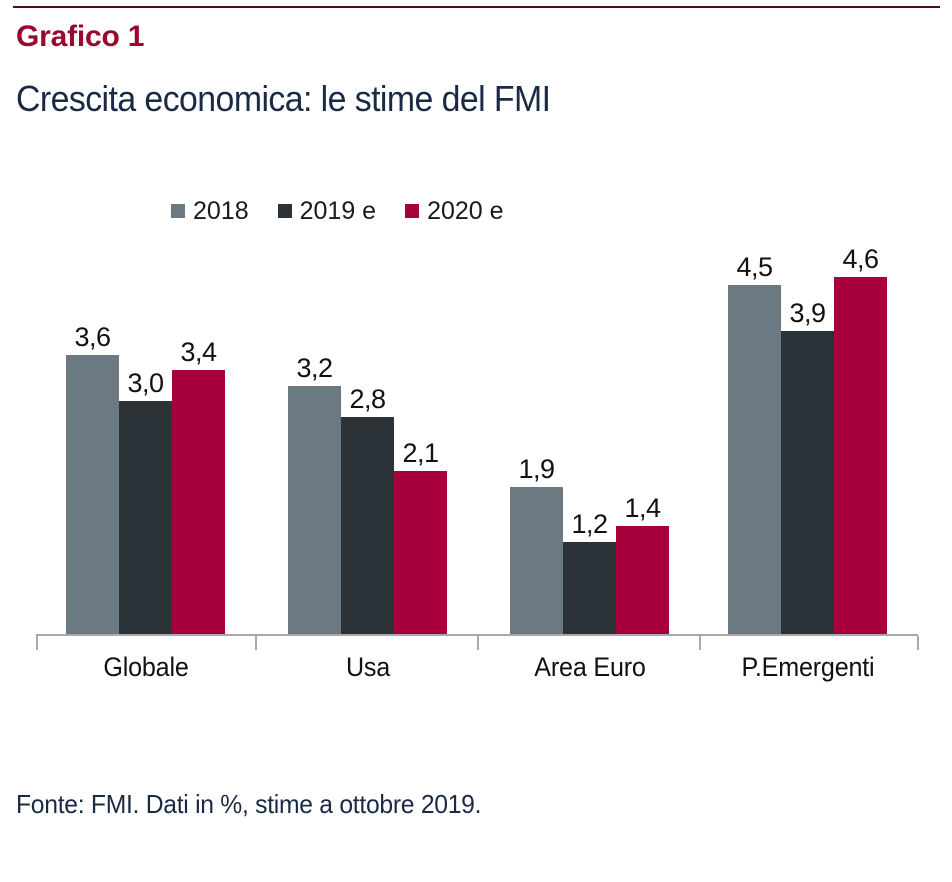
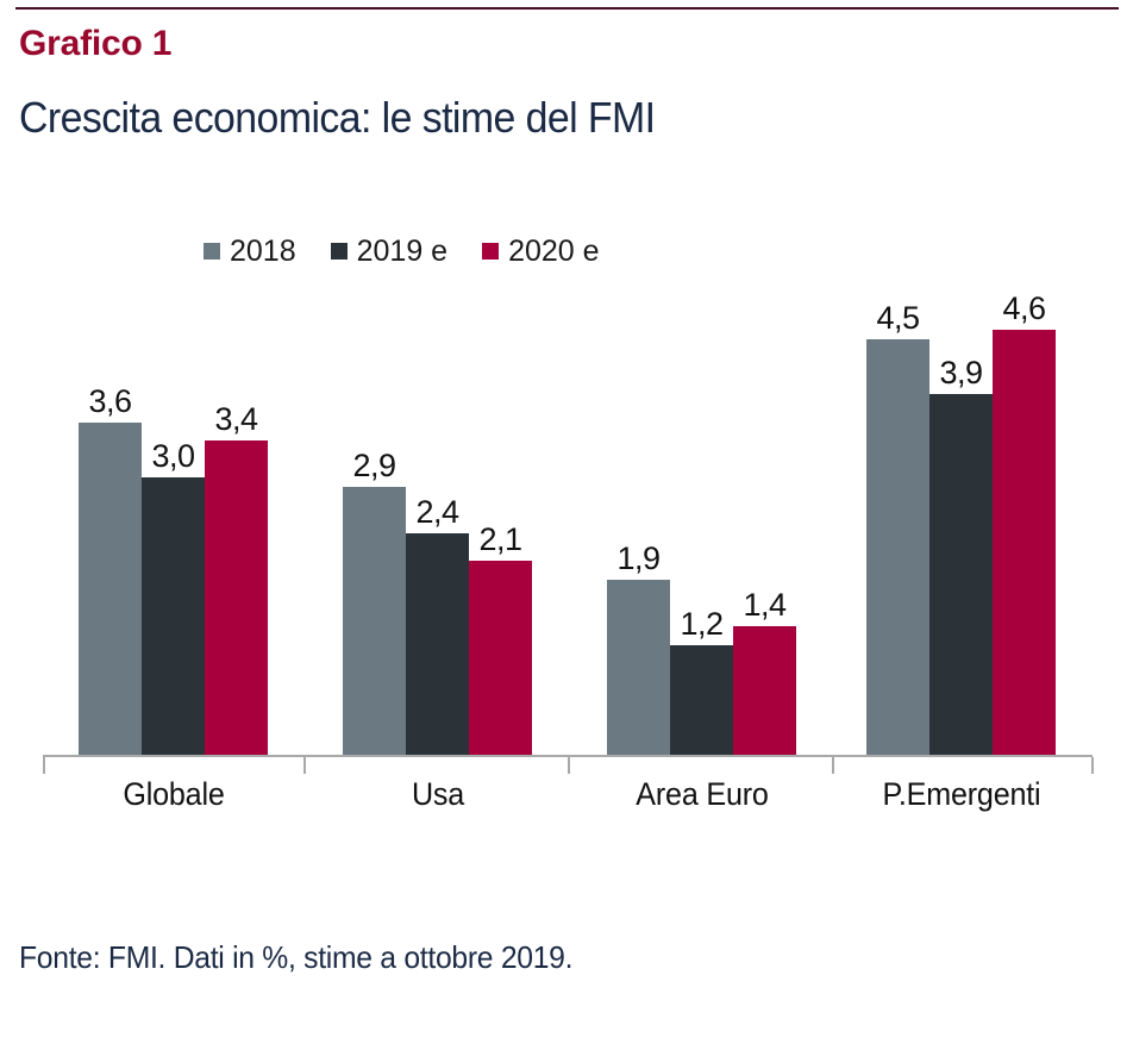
2018/Usa: 3,2 -> 2,9
2019 e/Usa: 2,8 -> 2,4
